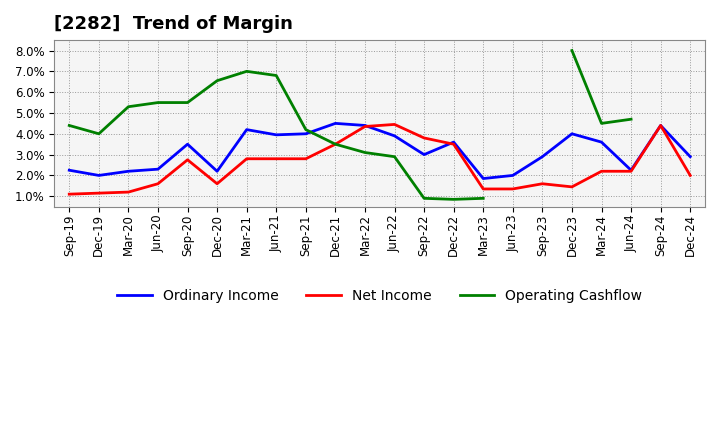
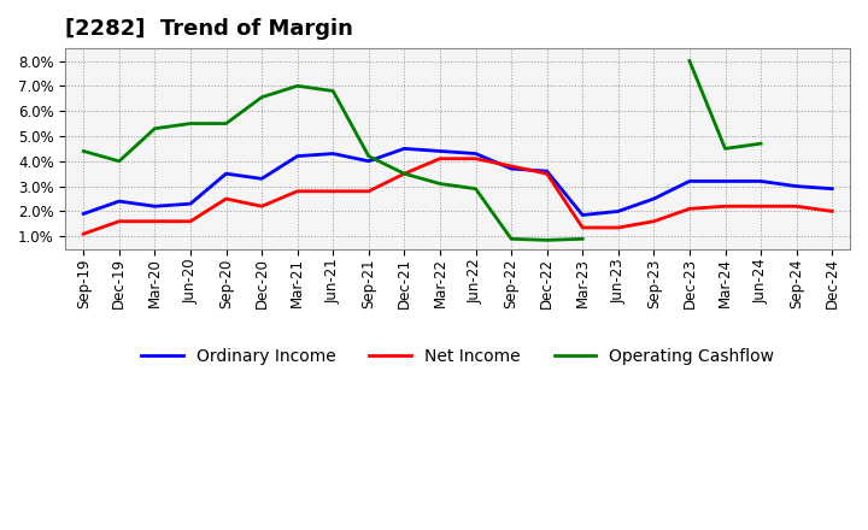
Ordinary Income/Sep-19: 2.25% -> 1.90%
Ordinary Income/Dec-19: 2.00% -> 2.40%
Net Income/Dec-19: 1.15% -> 1.60%
Net Income/Mar-20: 1.20% -> 1.60%
Net Income/Sep-20: 2.75% -> 2.50%
Ordinary Income/Dec-20: 2.20% -> 3.30%
Net Income/Dec-20: 1.60% -> 2.20%
Ordinary Income/Jun-21: 3.95% -> 4.30%
Net Income/Mar-22: 4.35% -> 4.10%
Ordinary Income/Jun-22: 3.90% -> 4.30%
Net Income/Jun-22: 4.45% -> 4.10%
Ordinary Income/Sep-22: 3.00% -> 3.70%
Ordinary Income/Sep-23: 2.90% -> 2.50%
Ordinary Income/Dec-23: 4.00% -> 3.20%
Net Income/Dec-23: 1.45% -> 2.10%
Ordinary Income/Mar-24: 3.60% -> 3.20%
Ordinary Income/Jun-24: 2.25% -> 3.20%
Ordinary Income/Sep-24: 4.40% -> 3.00%
Net Income/Sep-24: 4.40% -> 2.20%
